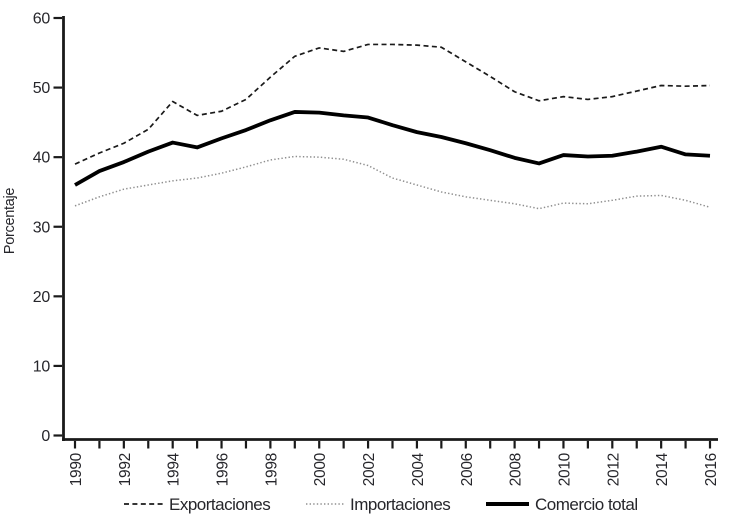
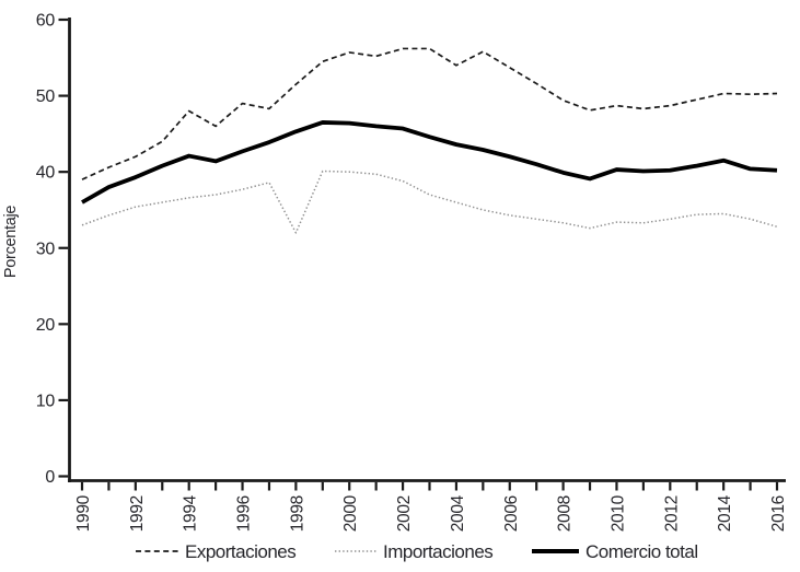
Exportaciones/1996: 47 -> 49
Importaciones/1998: 40 -> 32
Exportaciones/2004: 56 -> 54
